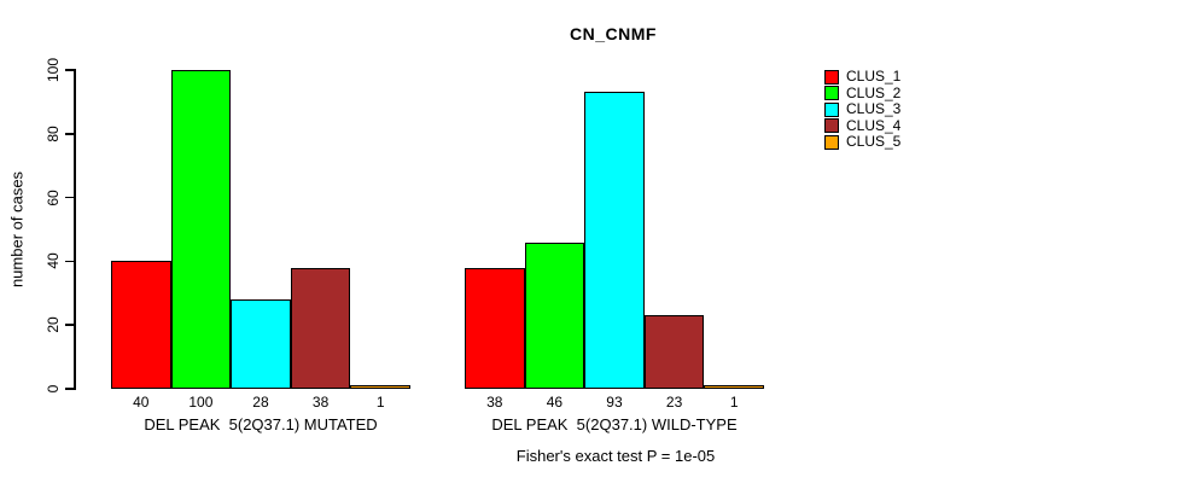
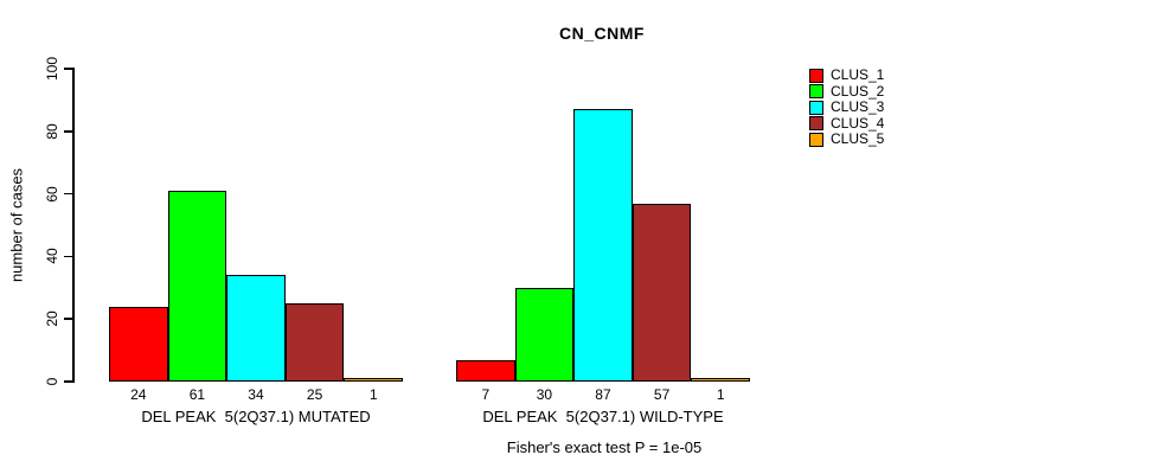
CLUS_1/DEL PEAK 5(2Q37.1) MUTATED: 40 -> 24
CLUS_2/DEL PEAK 5(2Q37.1) MUTATED: 100 -> 61
CLUS_3/DEL PEAK 5(2Q37.1) MUTATED: 28 -> 34
CLUS_4/DEL PEAK 5(2Q37.1) MUTATED: 38 -> 25
CLUS_1/DEL PEAK 5(2Q37.1) WILD-TYPE: 38 -> 7
CLUS_2/DEL PEAK 5(2Q37.1) WILD-TYPE: 46 -> 30
CLUS_3/DEL PEAK 5(2Q37.1) WILD-TYPE: 93 -> 87
CLUS_4/DEL PEAK 5(2Q37.1) WILD-TYPE: 23 -> 57
